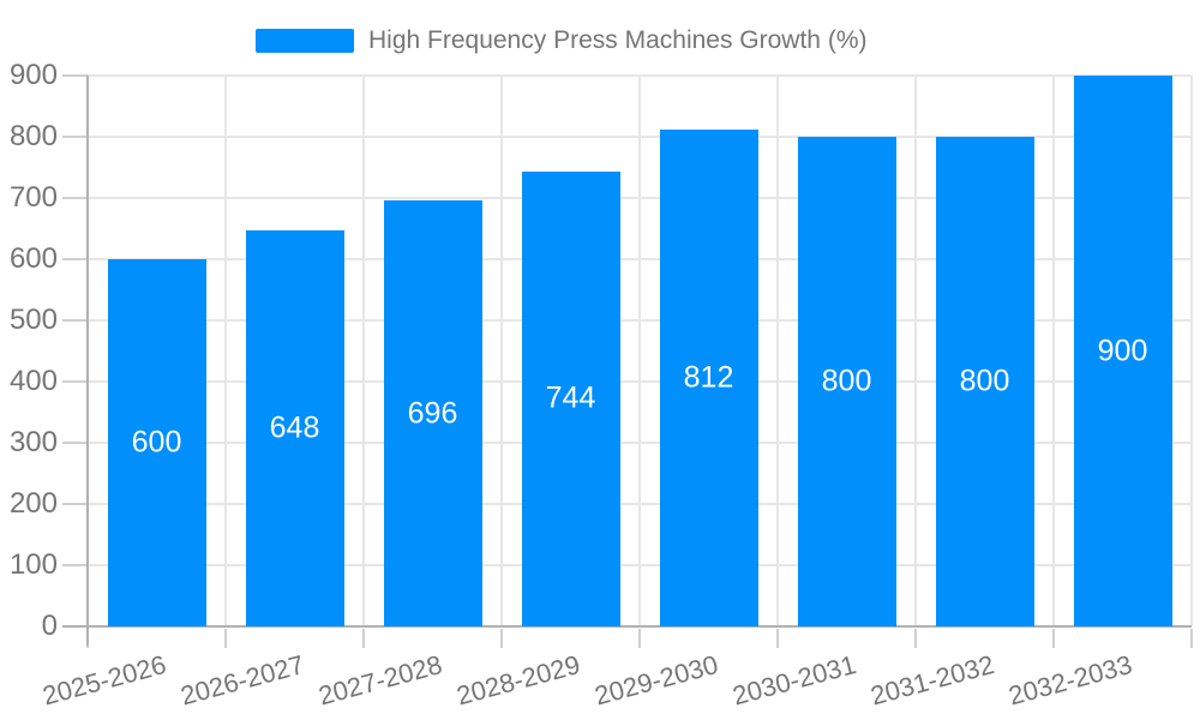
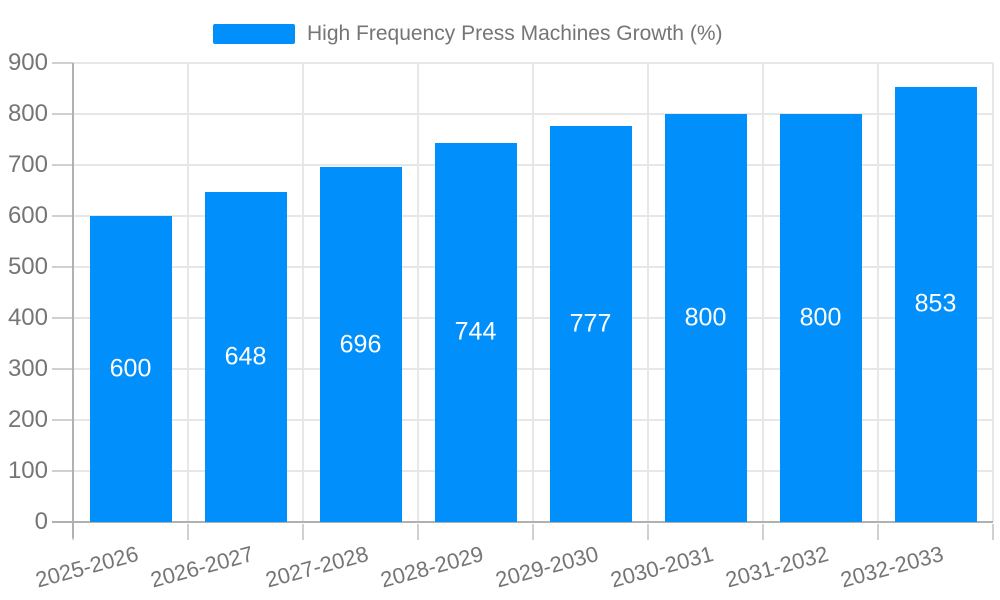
2029-2030: 812 -> 777
2032-2033: 900 -> 853
